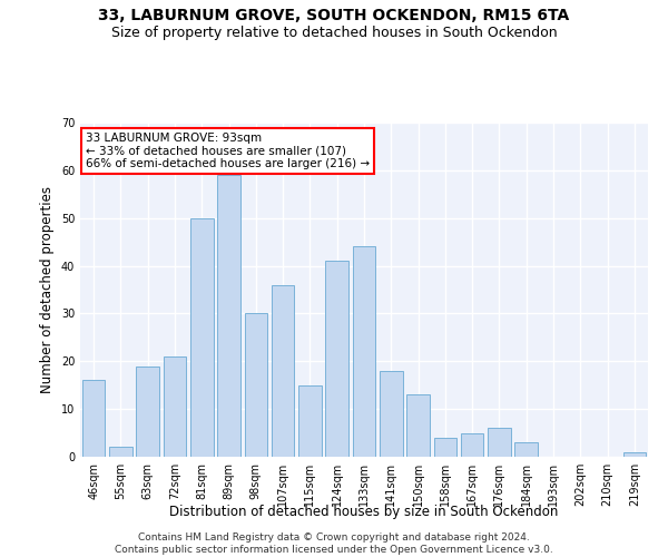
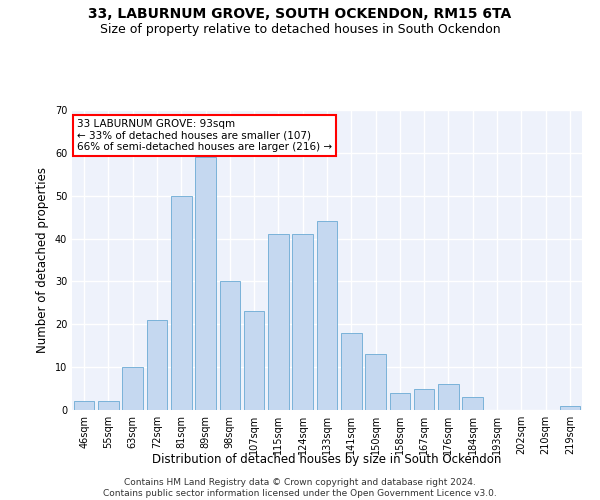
46sqm: 16 -> 2
63sqm: 19 -> 10
107sqm: 36 -> 23
115sqm: 15 -> 41
